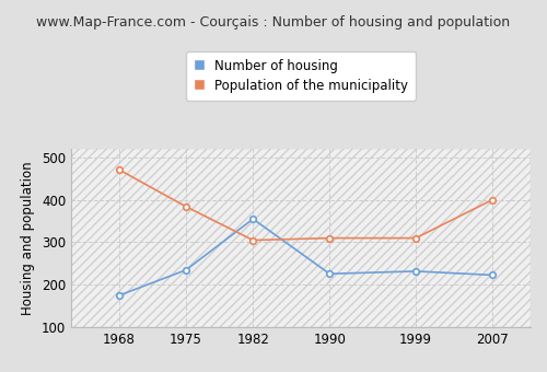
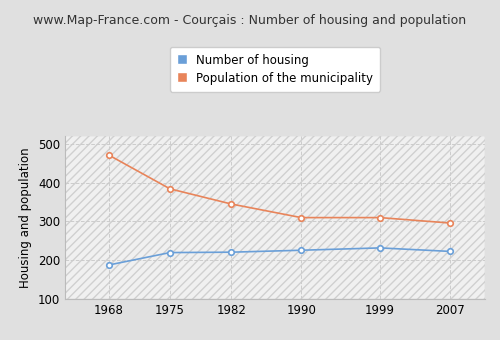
Number of housing/1968: 175 -> 188
Number of housing/1975: 235 -> 220
Number of housing/1982: 355 -> 221
Population of the municipality/1982: 305 -> 345
Population of the municipality/2007: 400 -> 296
